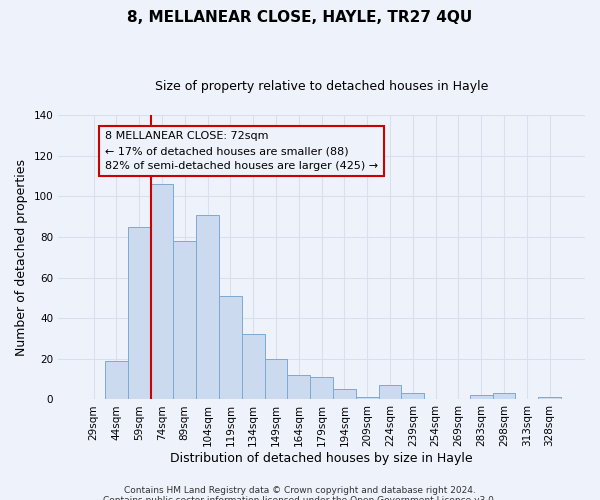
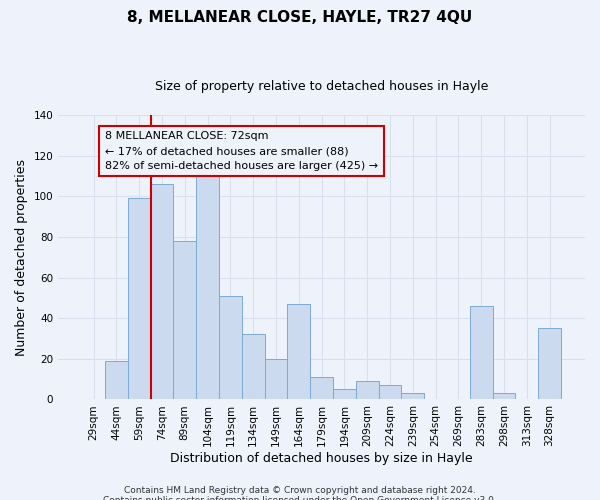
59sqm: 85 -> 99
104sqm: 91 -> 111
164sqm: 12 -> 47
209sqm: 1 -> 9
283sqm: 2 -> 46
328sqm: 1 -> 35
